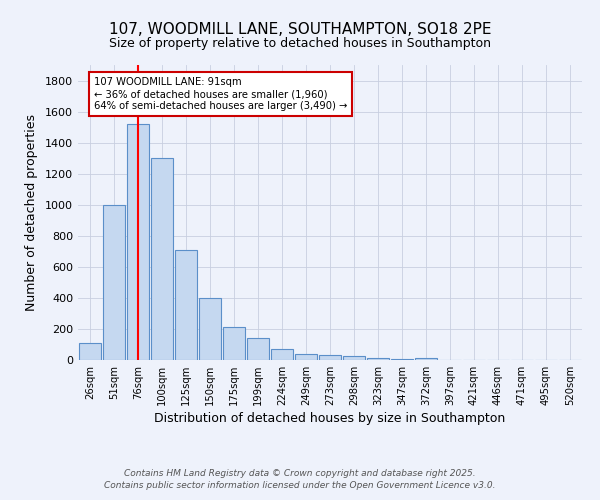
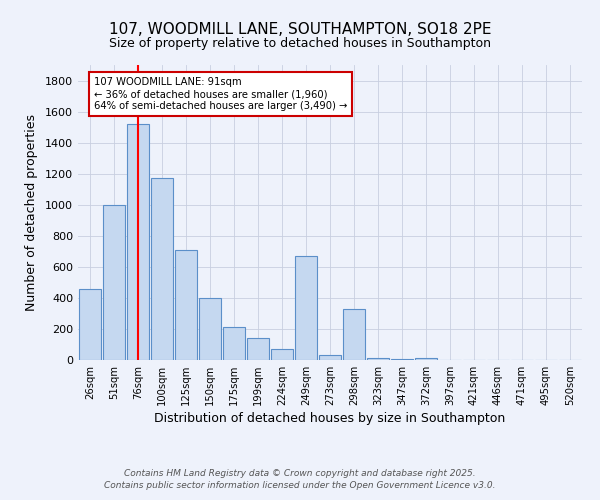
26sqm: 110 -> 460
100sqm: 1300 -> 1170
249sqm: 40 -> 670
298sqm: 20 -> 330
